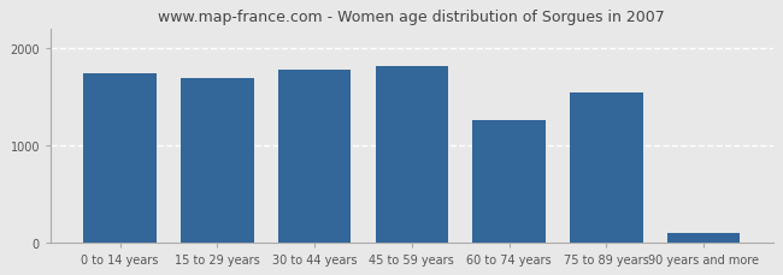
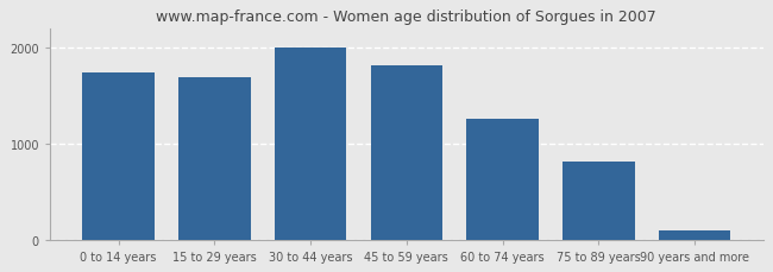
30 to 44 years: 1780 -> 2000
75 to 89 years: 1540 -> 810
